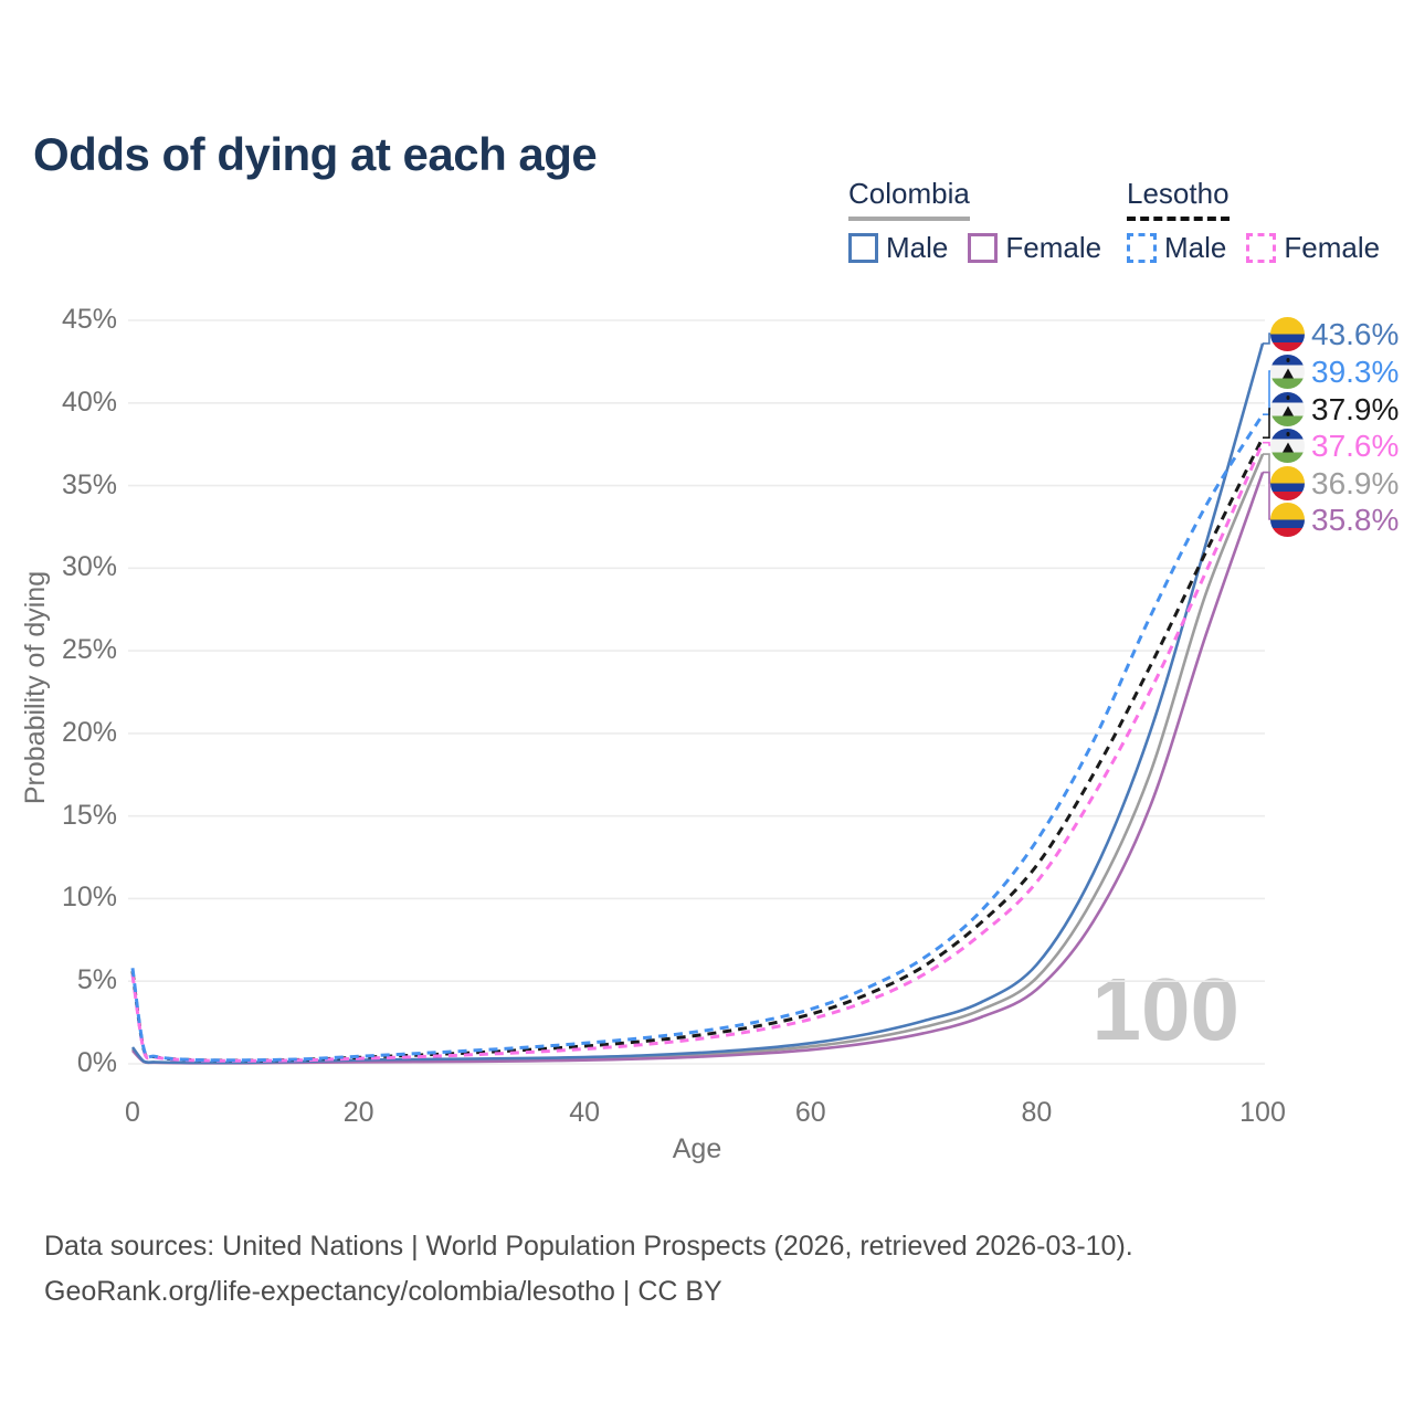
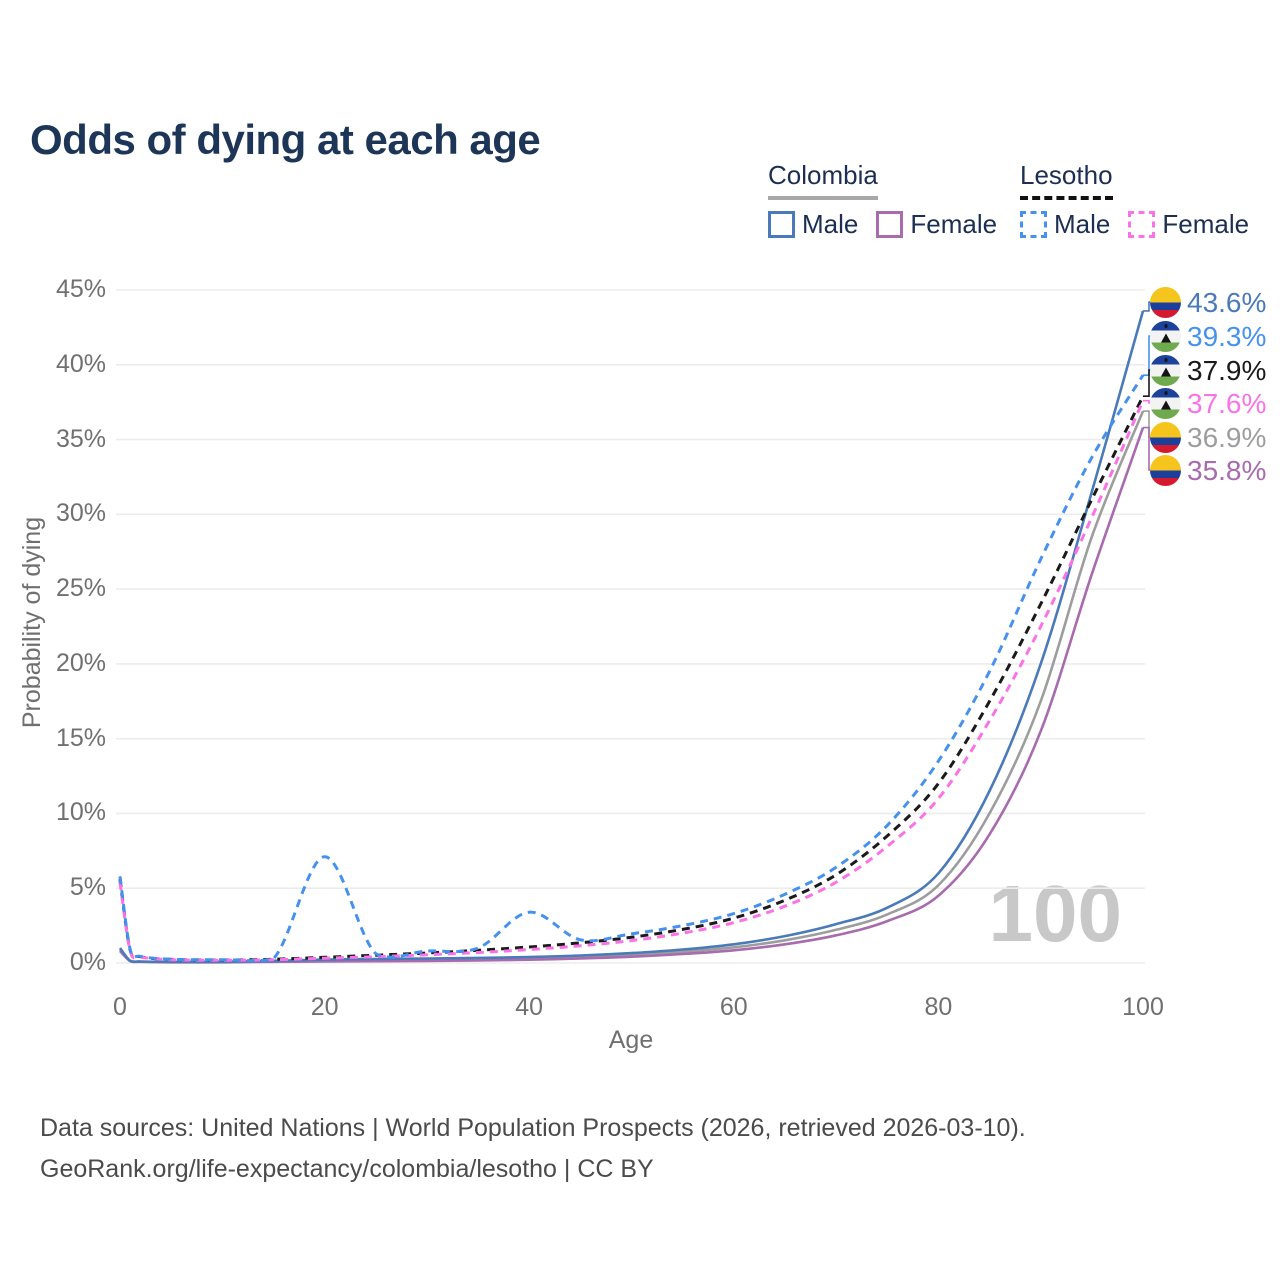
Lesotho Male/20: 0.5% -> 7.1%
Lesotho Male/40: 1.2% -> 3.4%
